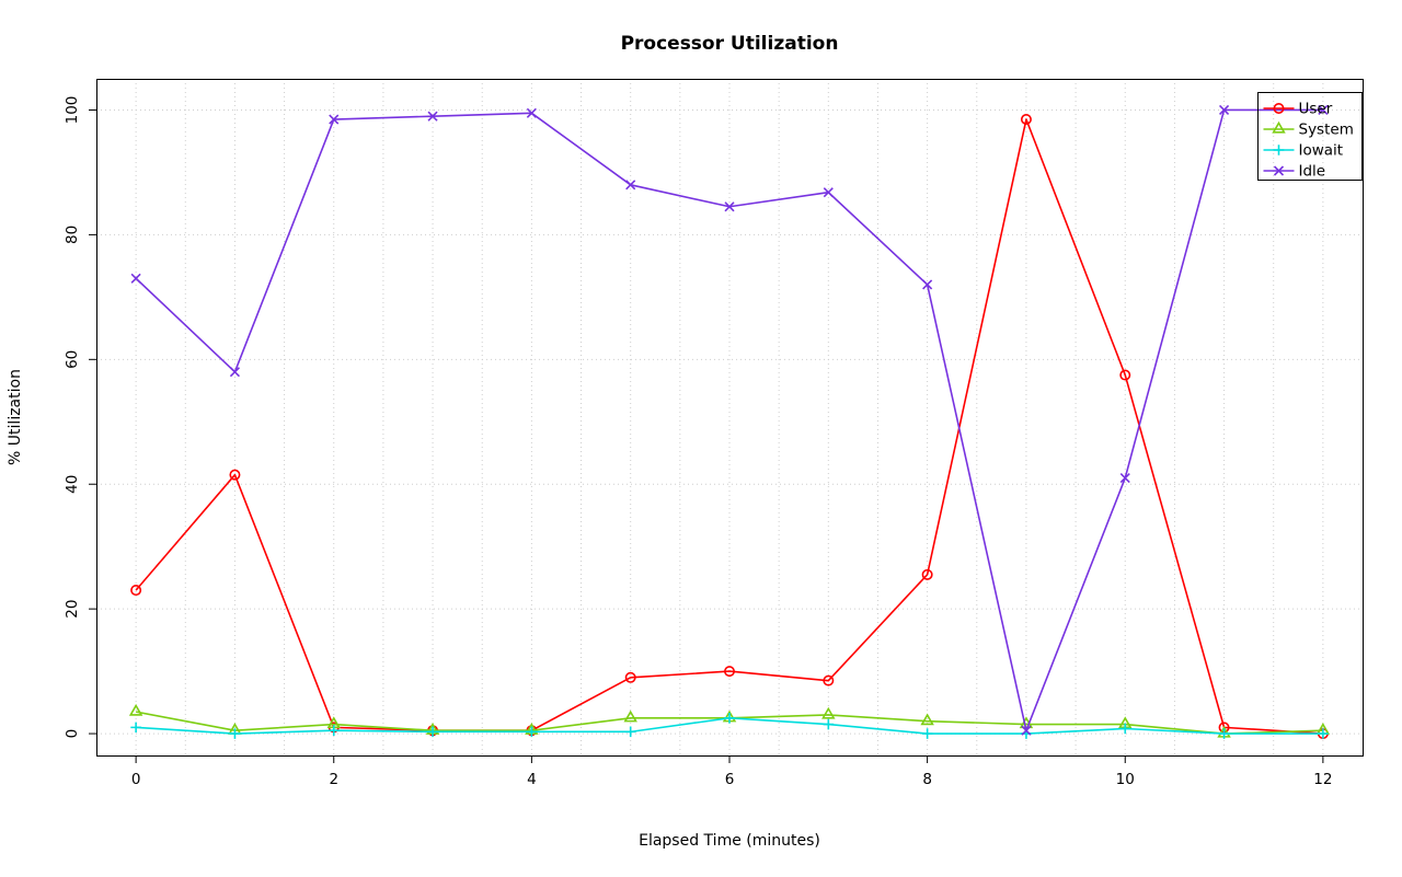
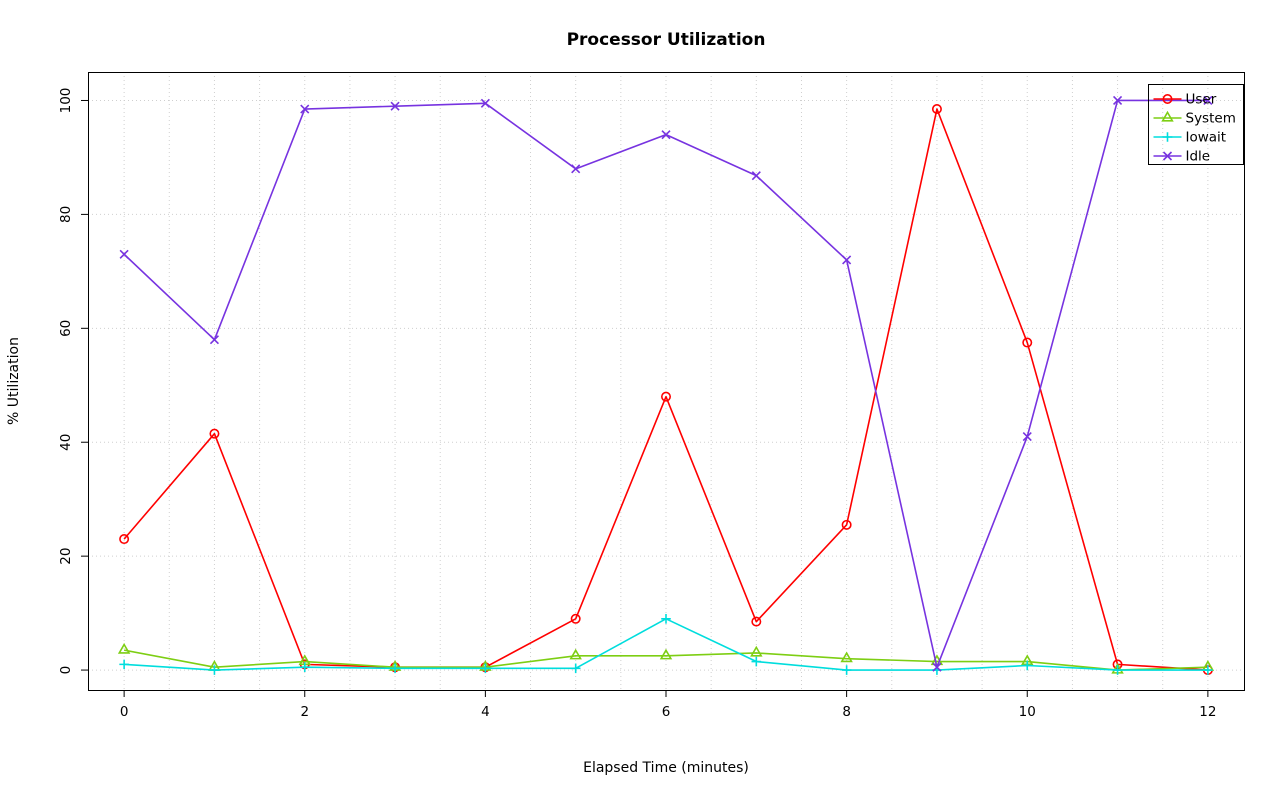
User/6: 10 -> 48
Iowait/6: 2 -> 9
Idle/6: 84 -> 94
